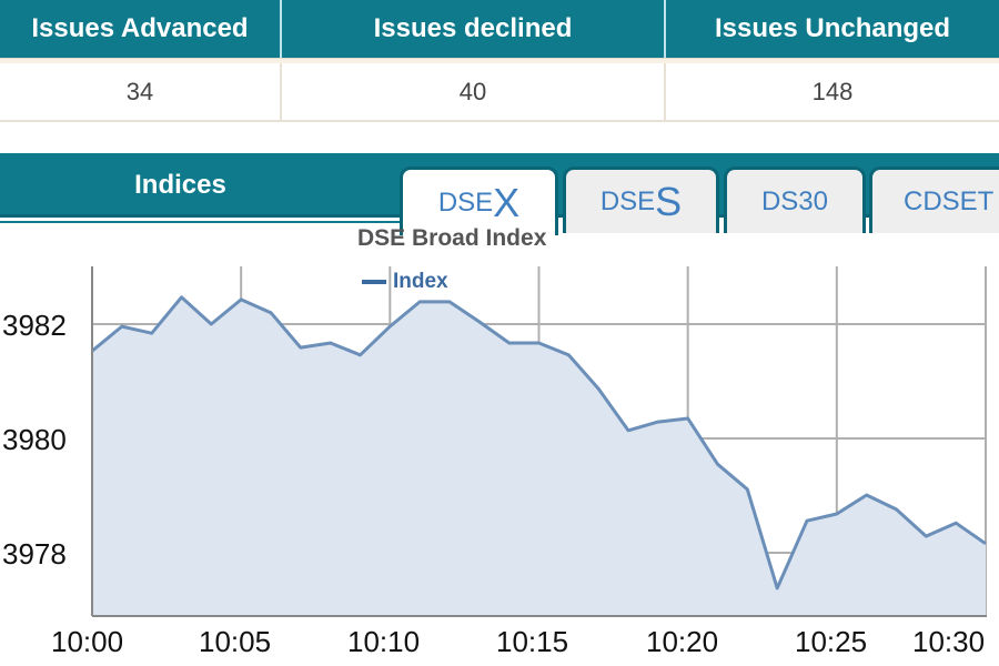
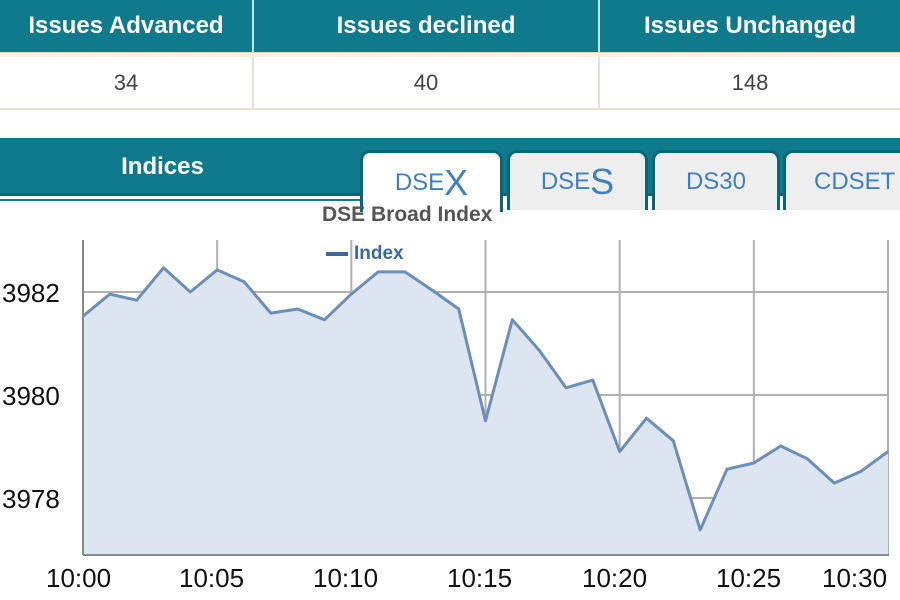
10:15: 3981.7 -> 3979.5
10:20: 3980.3 -> 3978.9
10:30: 3978.2 -> 3978.9
